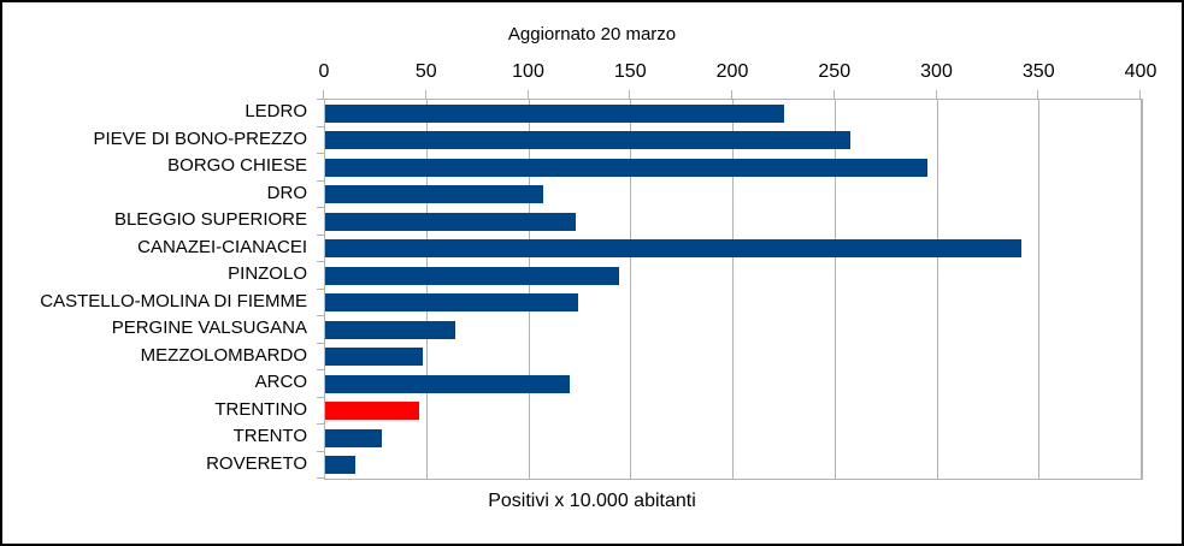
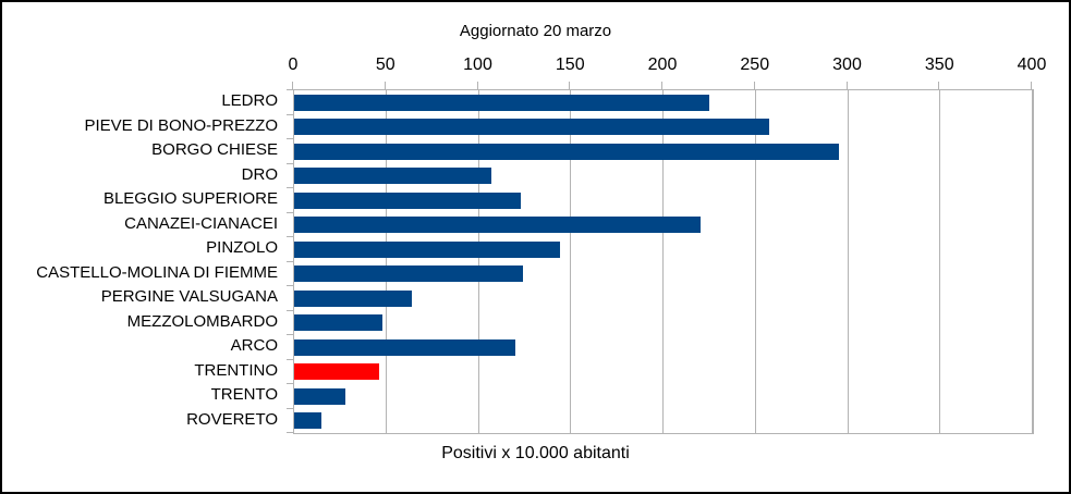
CANAZEI-CIANACEI: 341 -> 220
